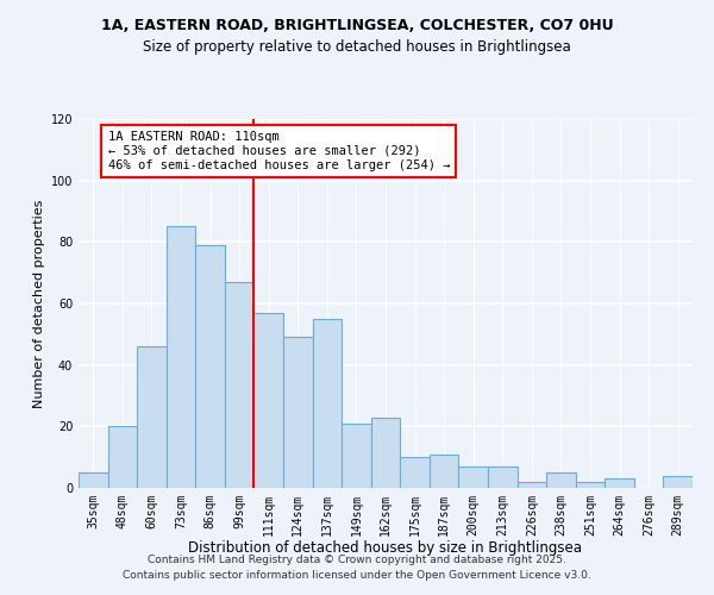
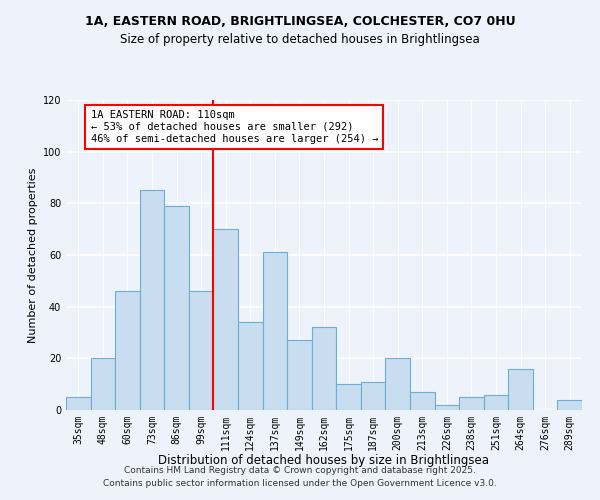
99sqm: 67 -> 46
111sqm: 57 -> 70
124sqm: 49 -> 34
137sqm: 55 -> 61
149sqm: 21 -> 27
162sqm: 23 -> 32
200sqm: 7 -> 20
251sqm: 2 -> 6
264sqm: 3 -> 16
